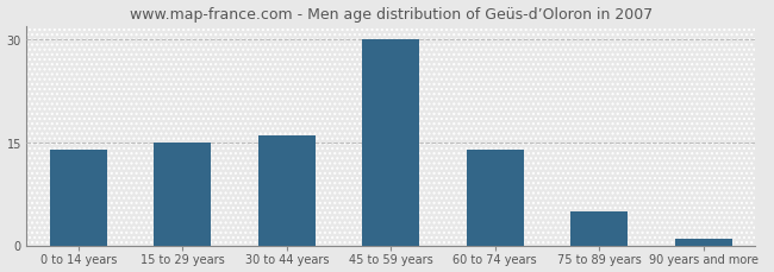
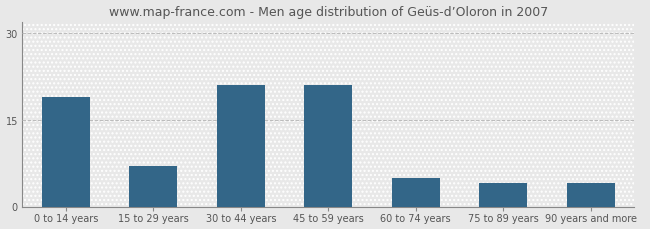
0 to 14 years: 14 -> 19
15 to 29 years: 15 -> 7
30 to 44 years: 16 -> 21
45 to 59 years: 30 -> 21
60 to 74 years: 14 -> 5
75 to 89 years: 5 -> 4
90 years and more: 1 -> 4
